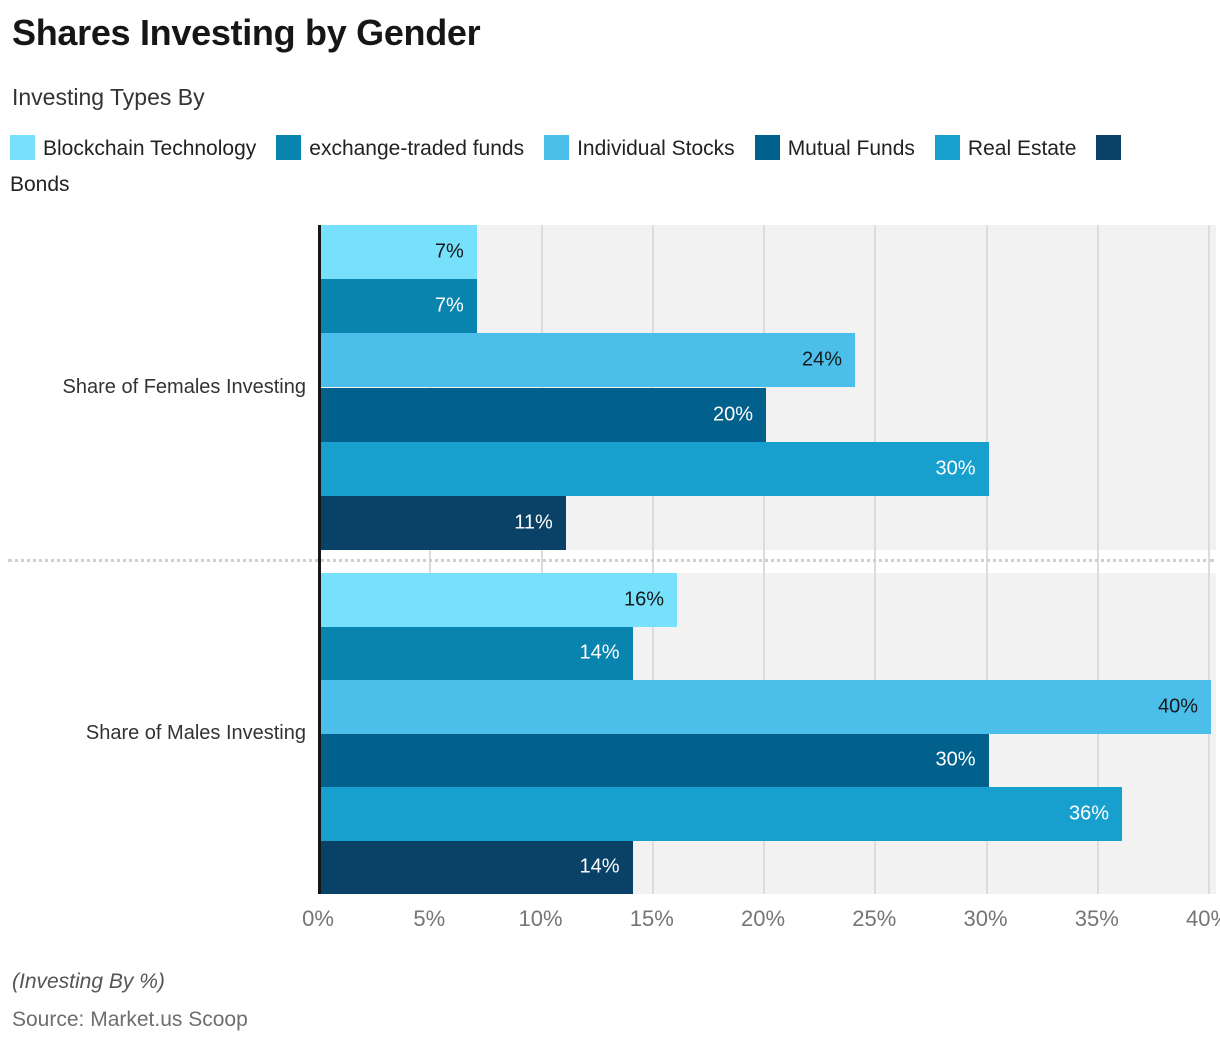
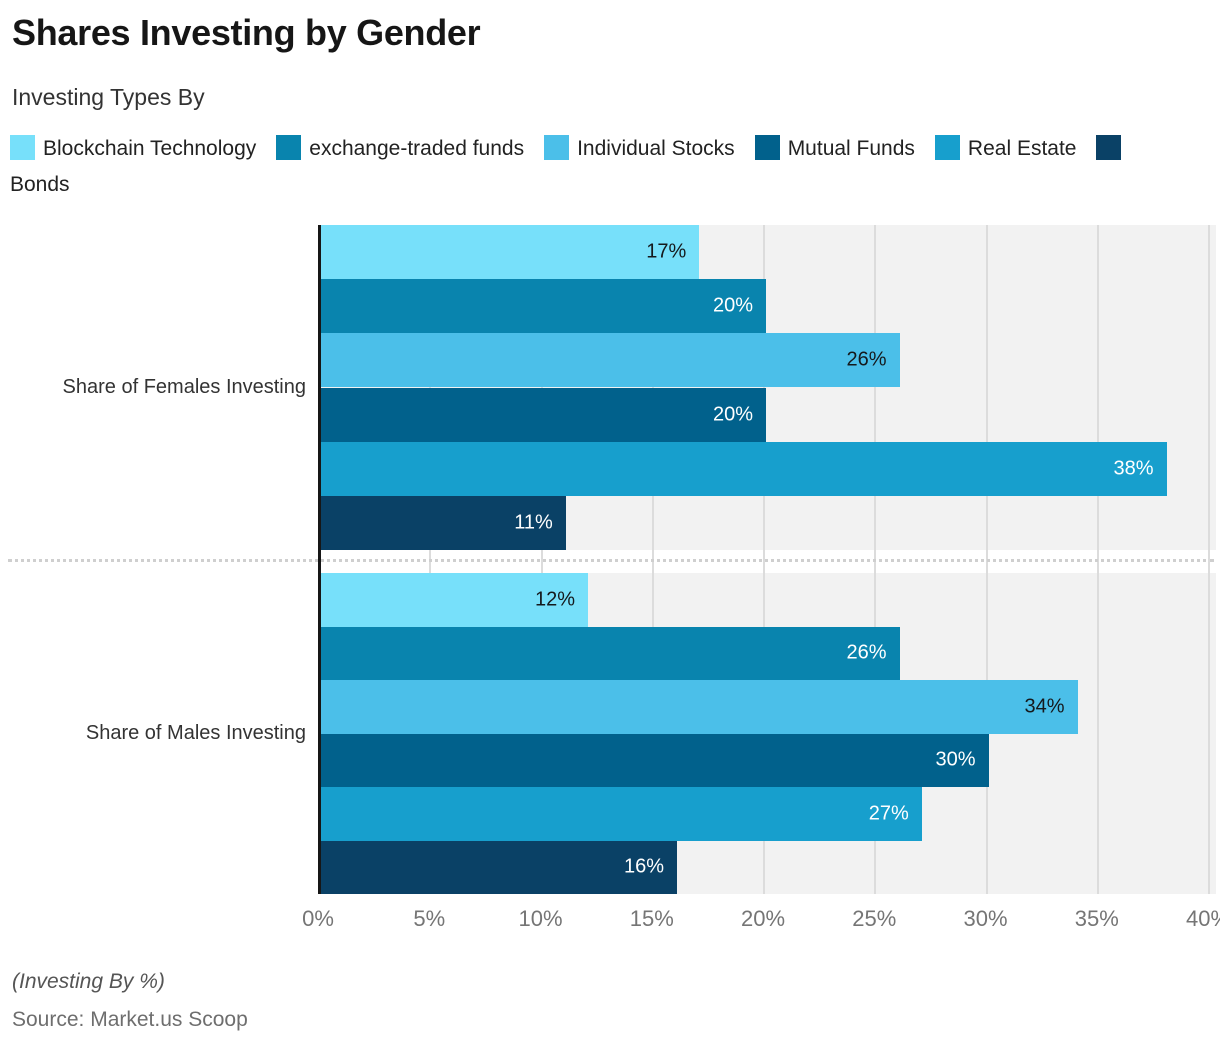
Blockchain Technology/Share of Females Investing: 7% -> 17%
exchange-traded funds/Share of Females Investing: 7% -> 20%
Individual Stocks/Share of Females Investing: 24% -> 26%
Real Estate/Share of Females Investing: 30% -> 38%
Blockchain Technology/Share of Males Investing: 16% -> 12%
exchange-traded funds/Share of Males Investing: 14% -> 26%
Individual Stocks/Share of Males Investing: 40% -> 34%
Real Estate/Share of Males Investing: 36% -> 27%
Bonds/Share of Males Investing: 14% -> 16%
